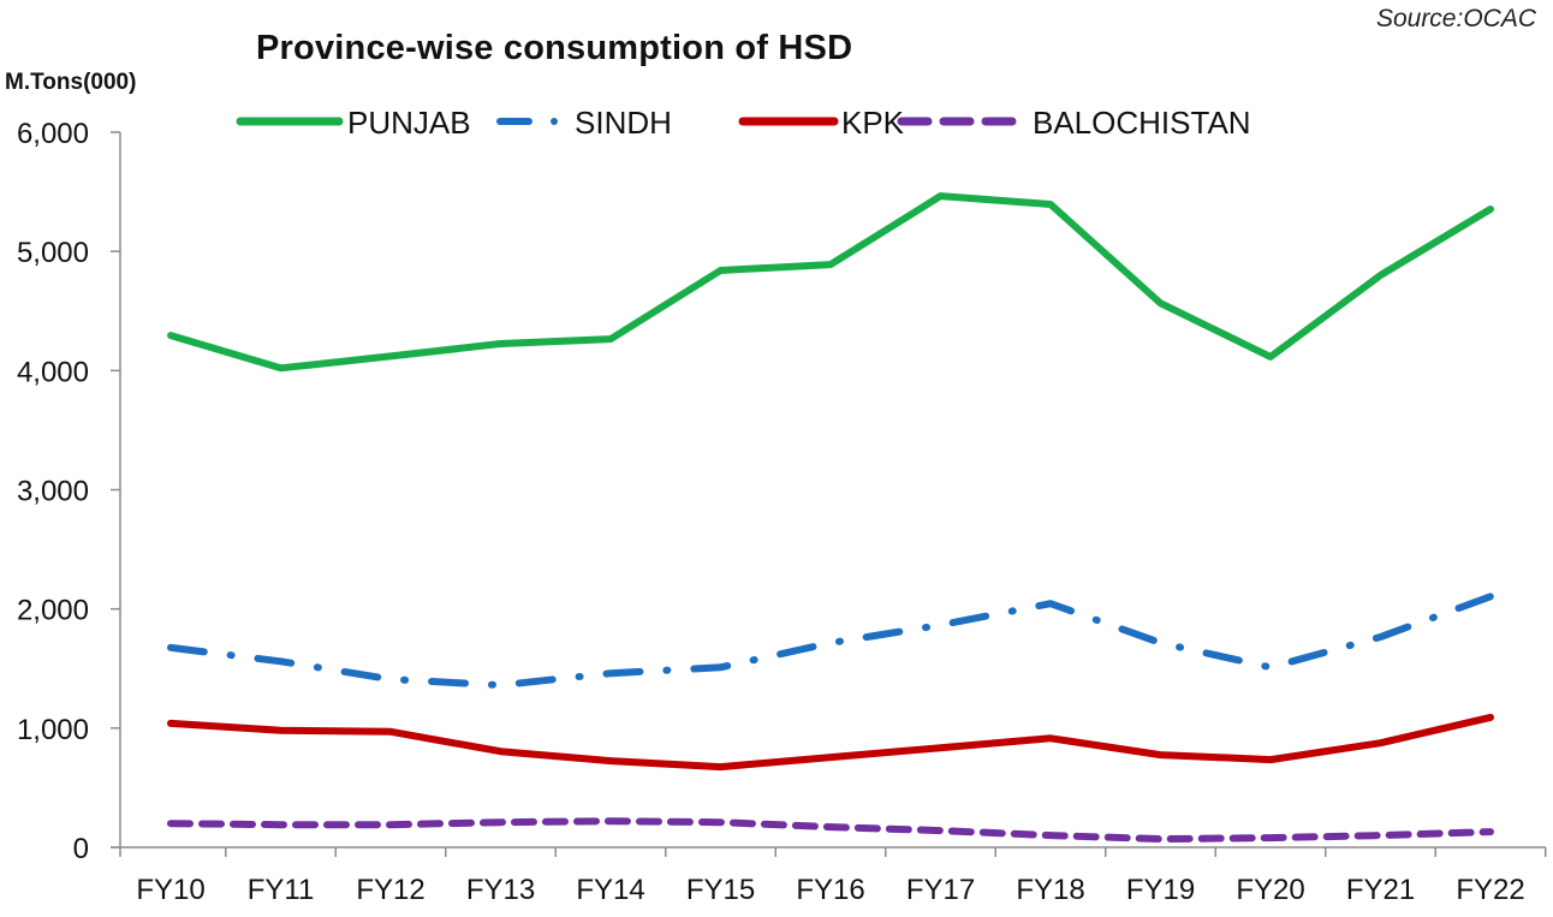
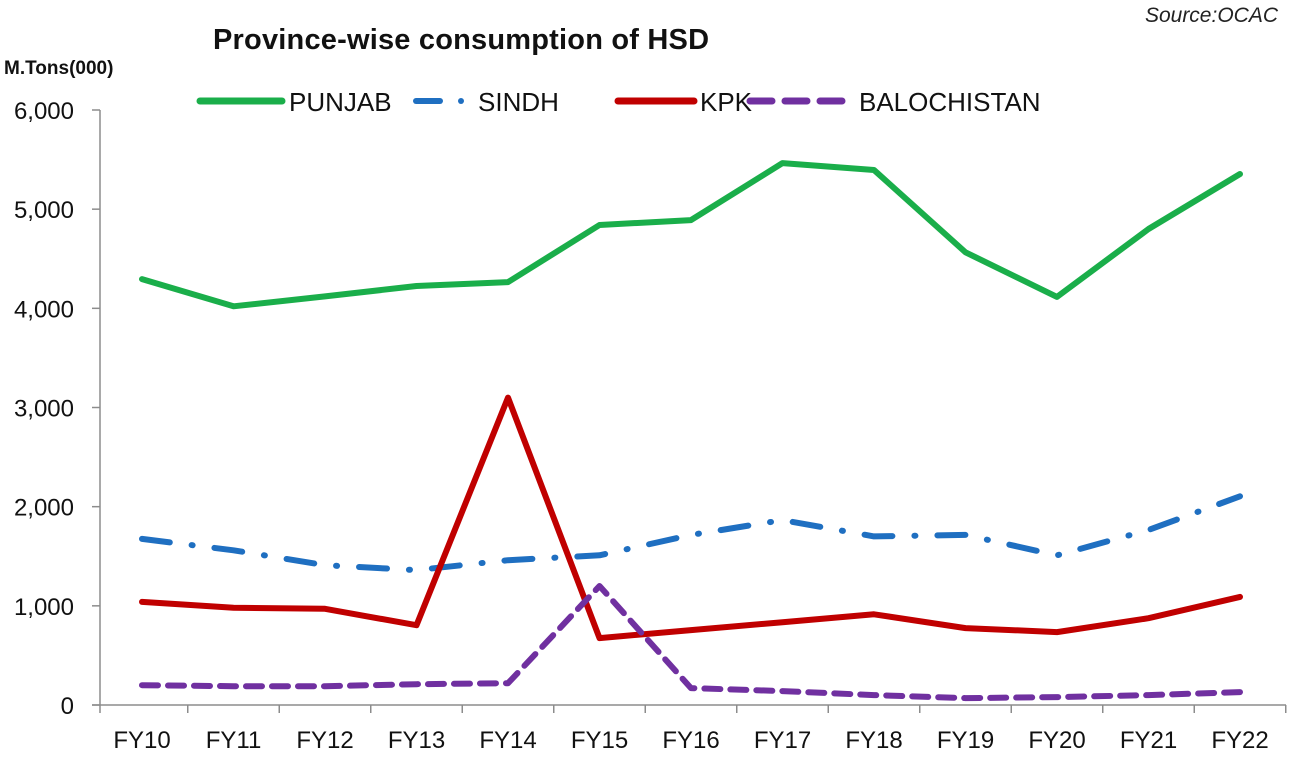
KPK/FY14: 700 -> 3100
BALOCHISTAN/FY15: 200 -> 1200
SINDH/FY18: 2000 -> 1700
